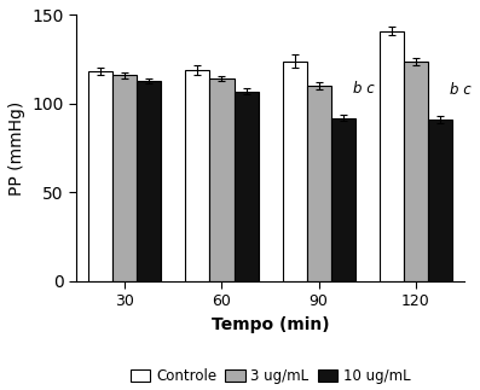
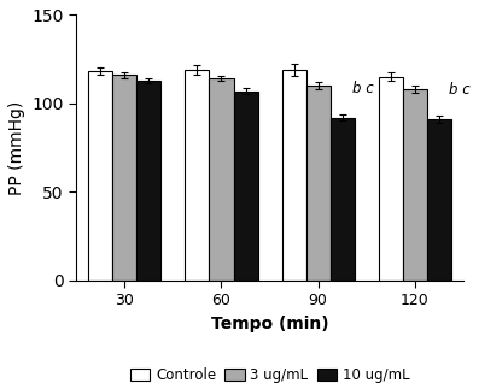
Controle/90: 124 -> 119
Controle/120: 141 -> 115
3 ug/mL/120: 124 -> 108
